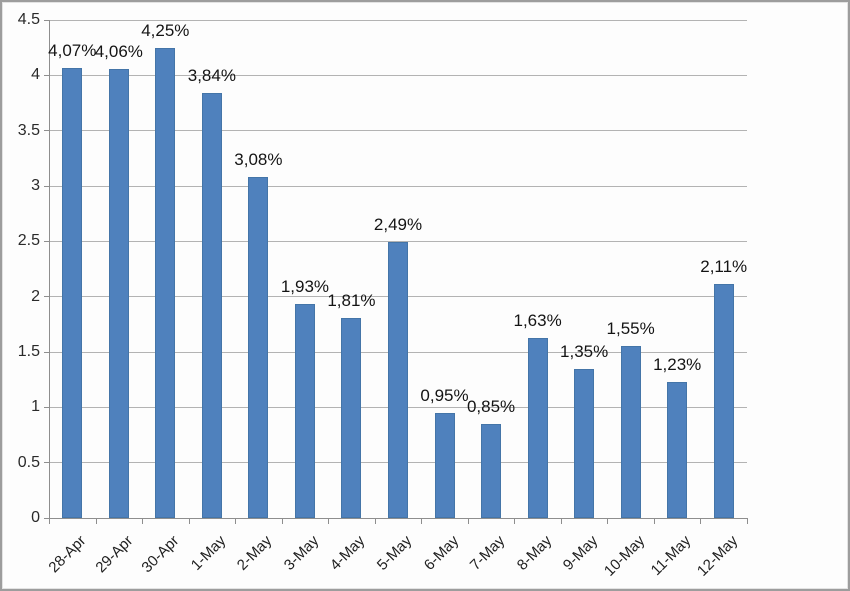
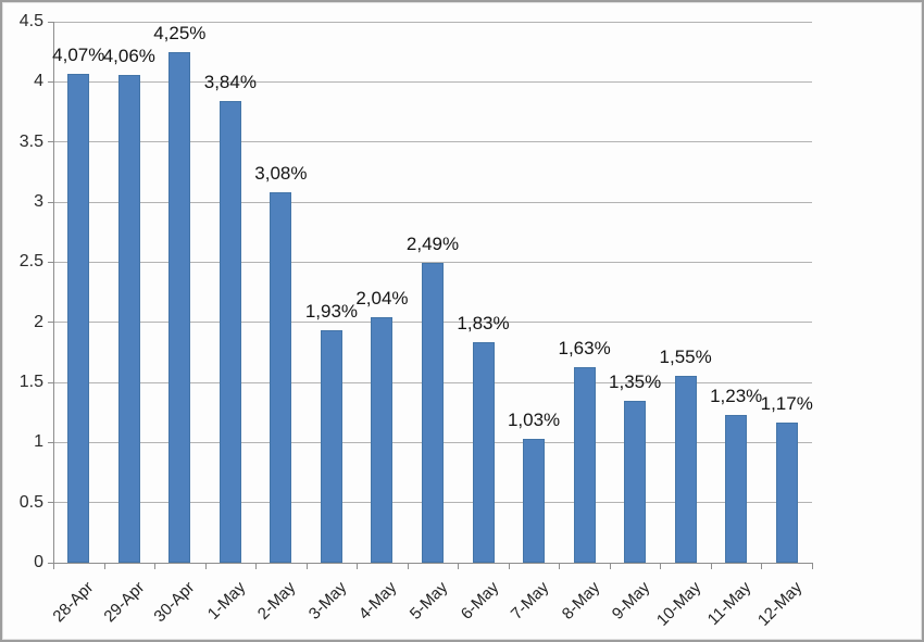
4-May: 1,81% -> 2,04%
6-May: 0,95% -> 1,83%
7-May: 0,85% -> 1,03%
12-May: 2,11% -> 1,17%
